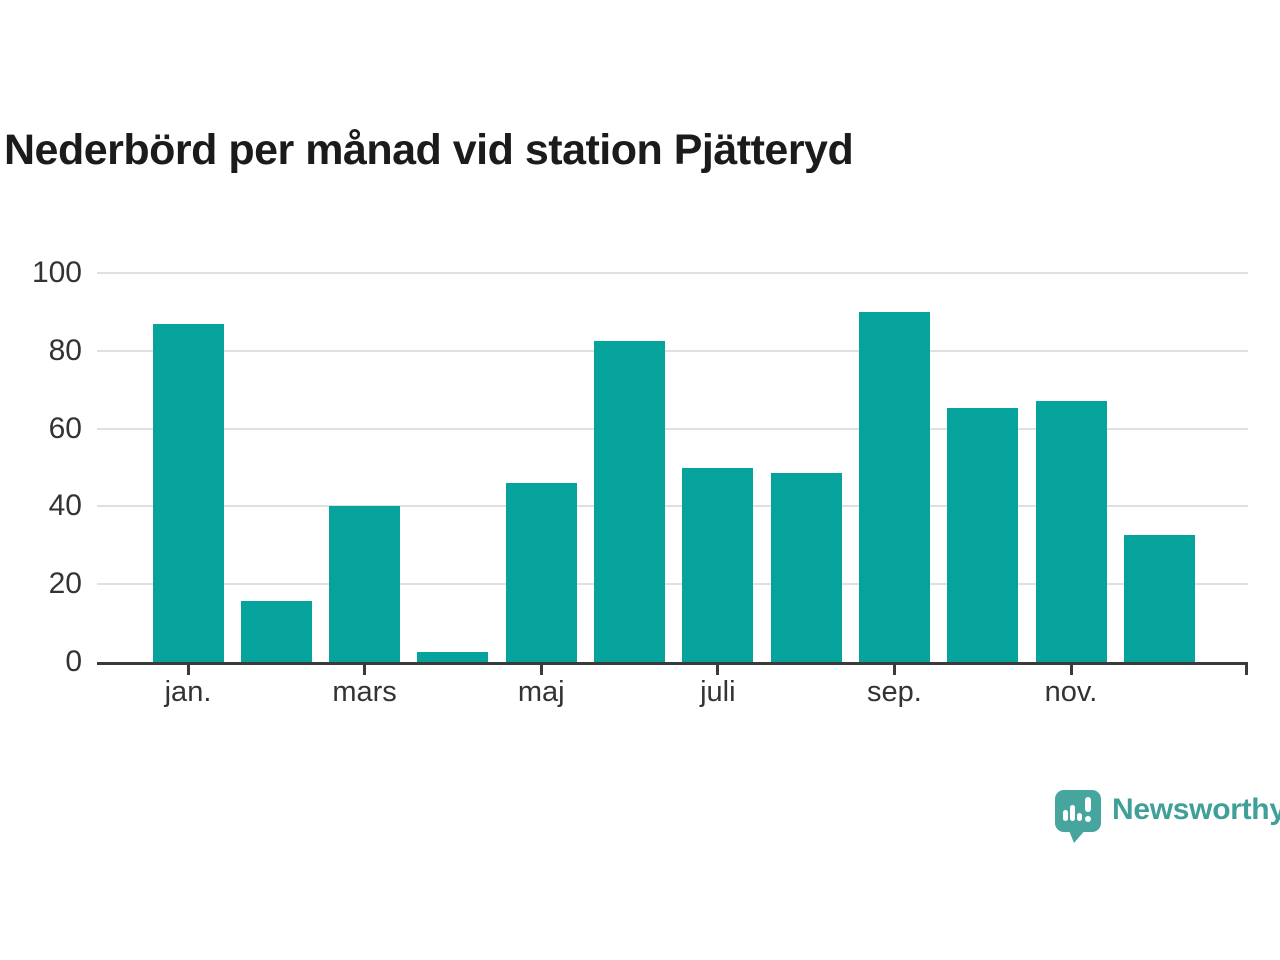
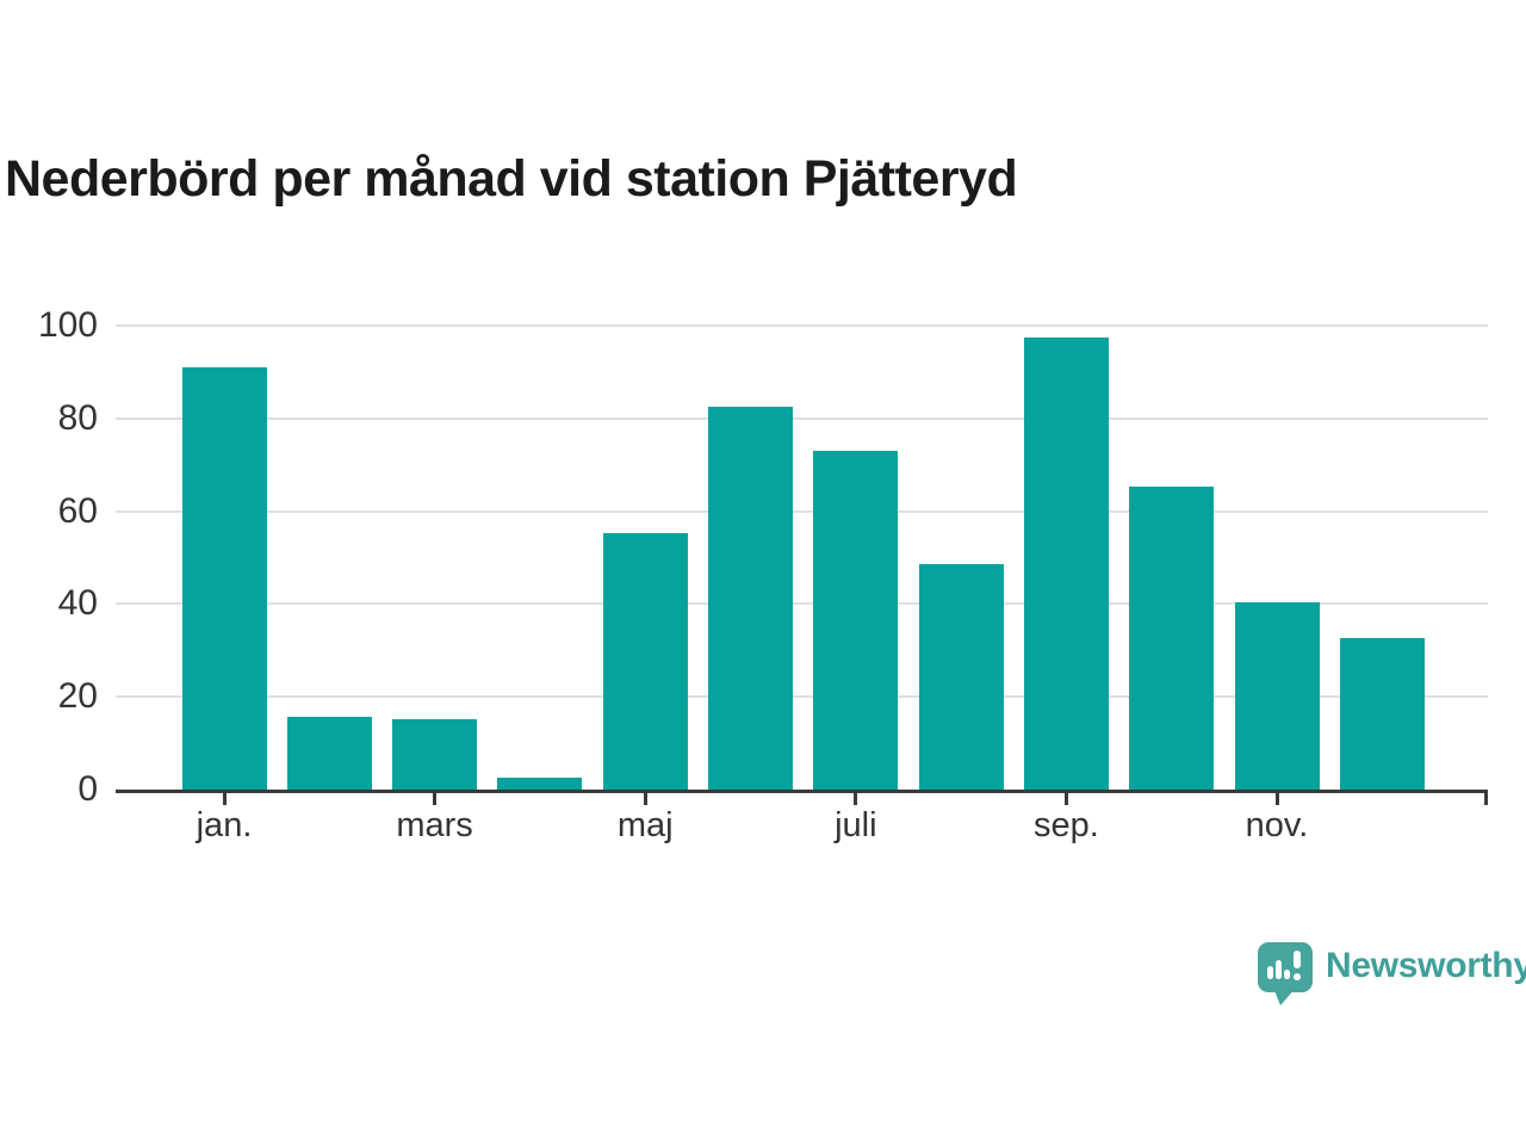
jan.: 87 -> 91
mars: 40 -> 15
maj: 46 -> 55
juli: 50 -> 73
sep.: 90 -> 98
nov.: 67 -> 40
